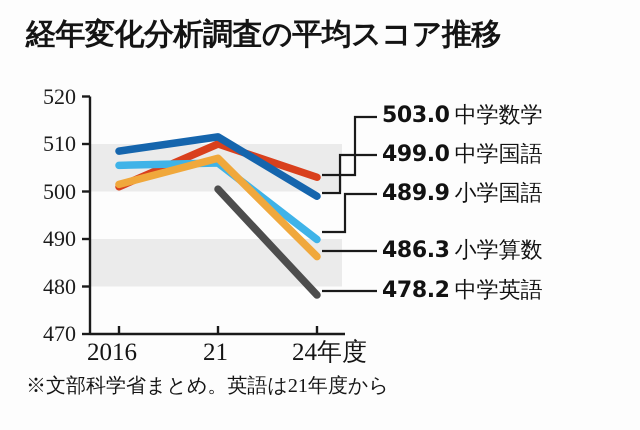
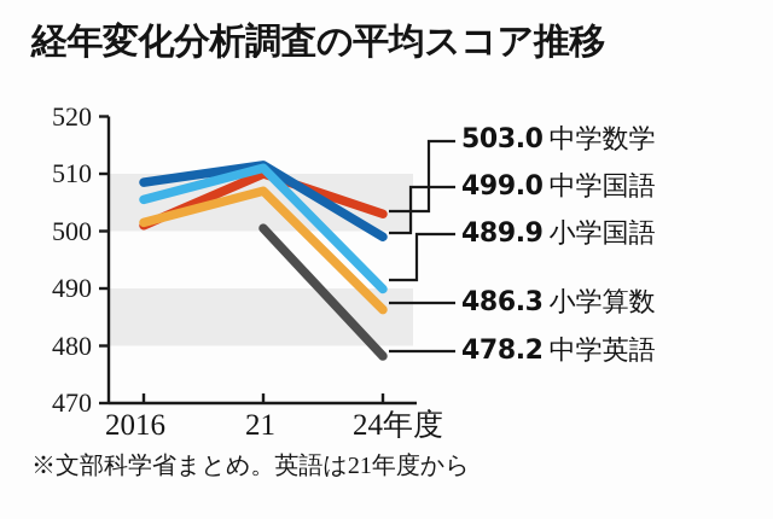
小学国語/21: 506 -> 511
